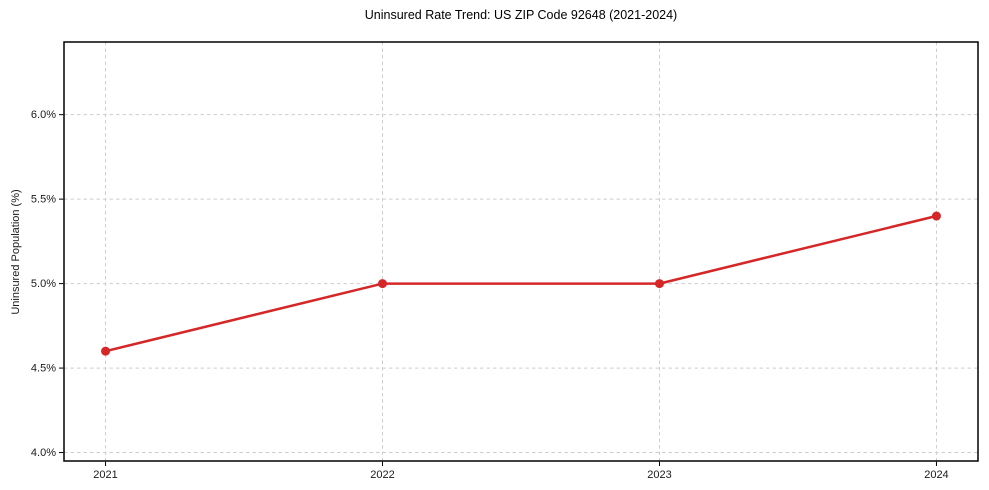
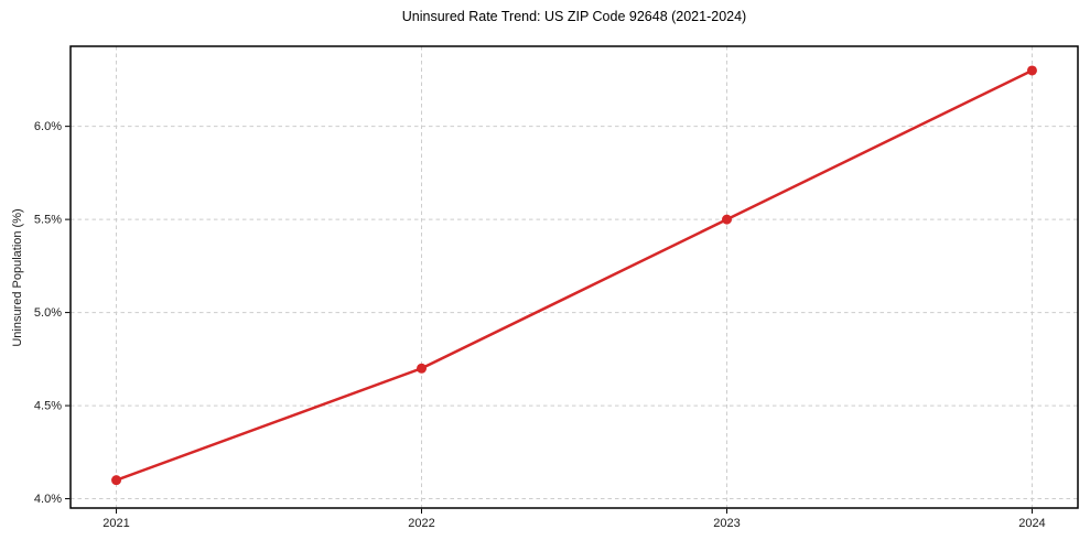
2021: 4.6% -> 4.1%
2022: 5.0% -> 4.7%
2023: 5.0% -> 5.5%
2024: 5.4% -> 6.3%
